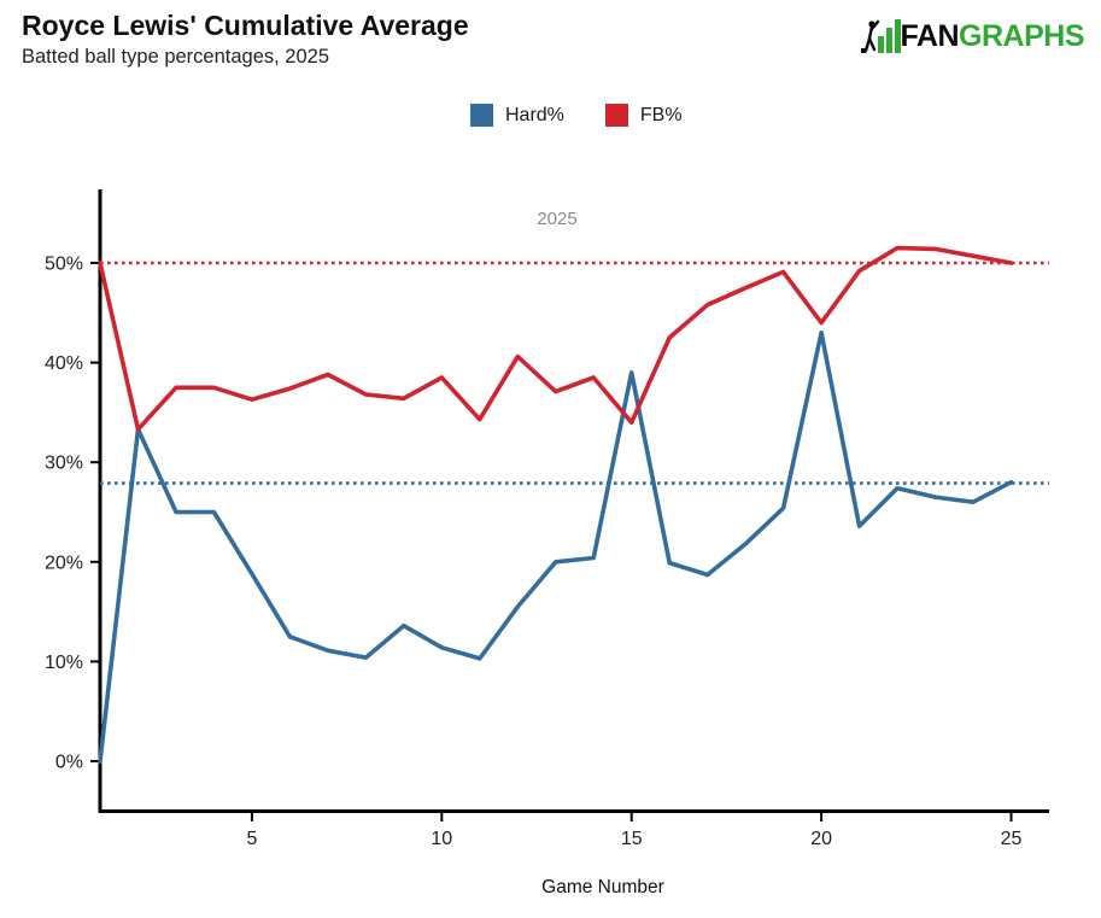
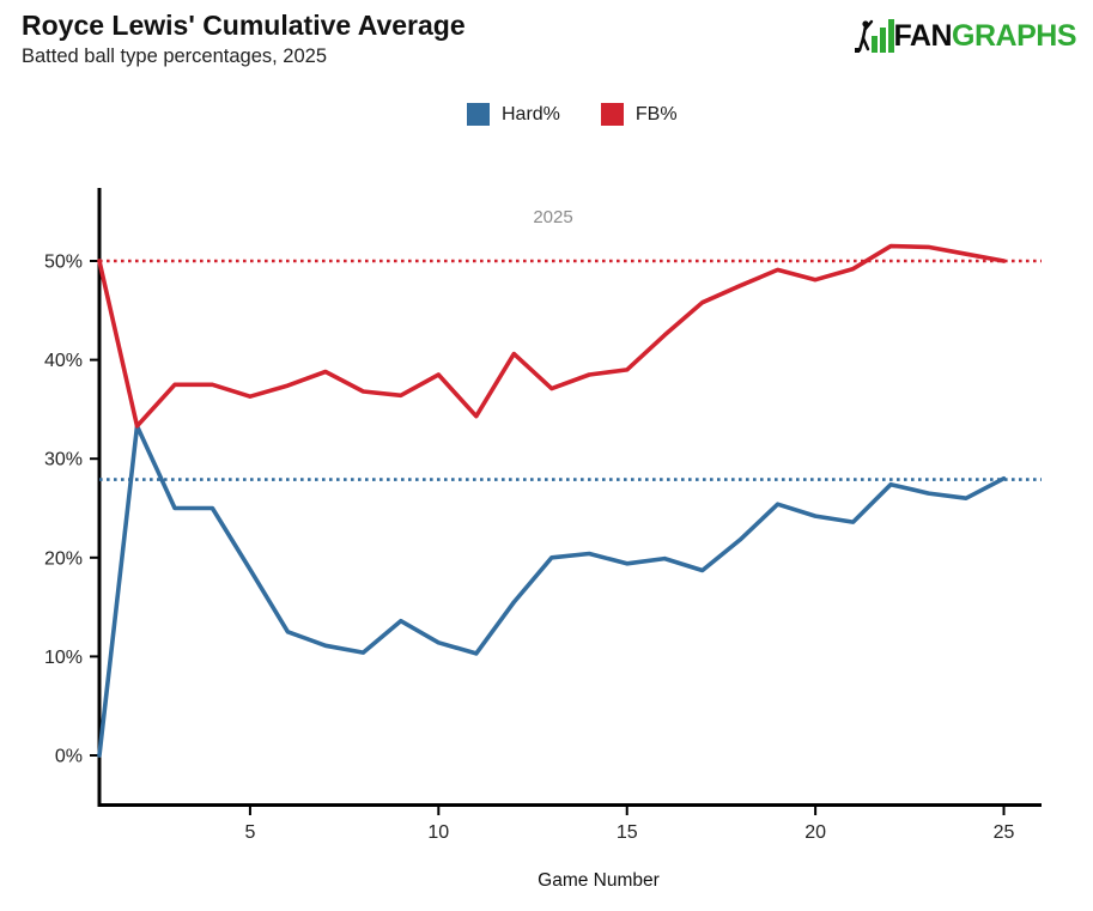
Hard%/15: 39% -> 19%
FB%/15: 34% -> 39%
Hard%/20: 43% -> 24%
FB%/20: 44% -> 48%
